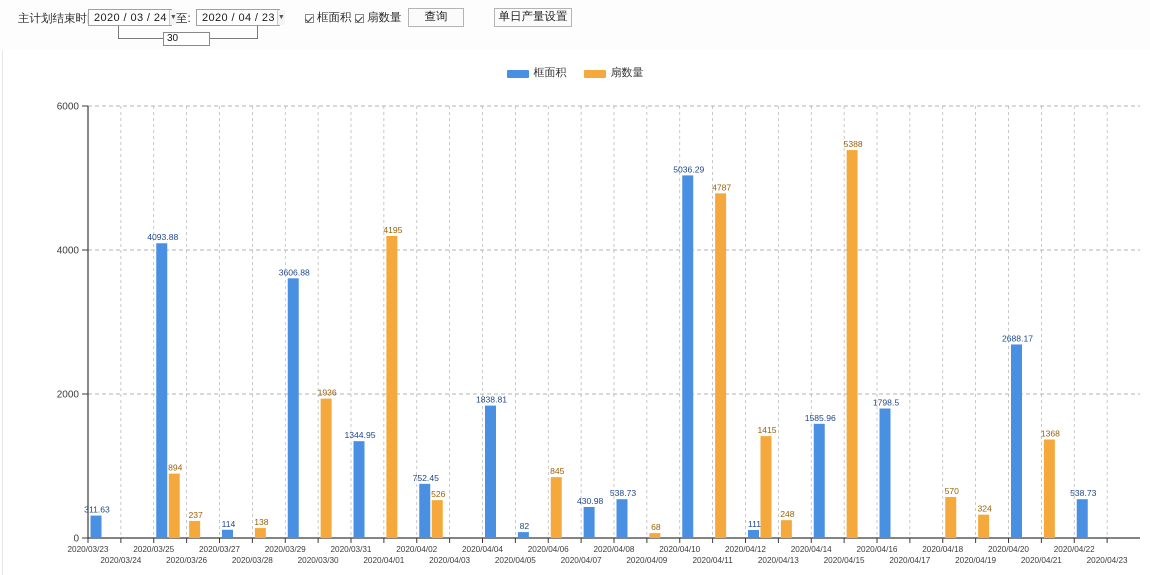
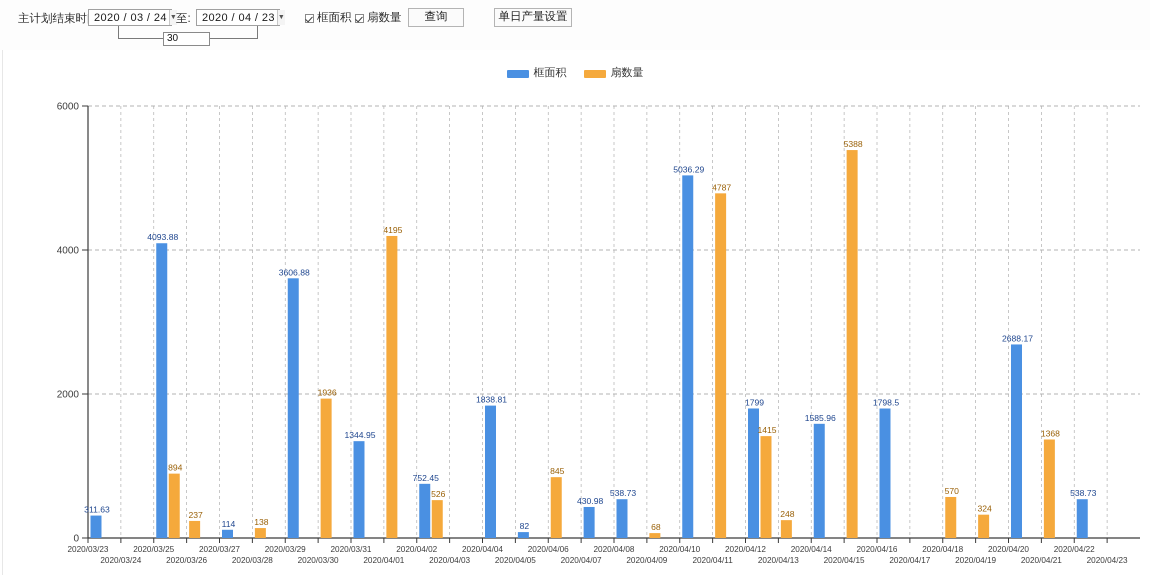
框面积/2020/04/12: 111 -> 1799
